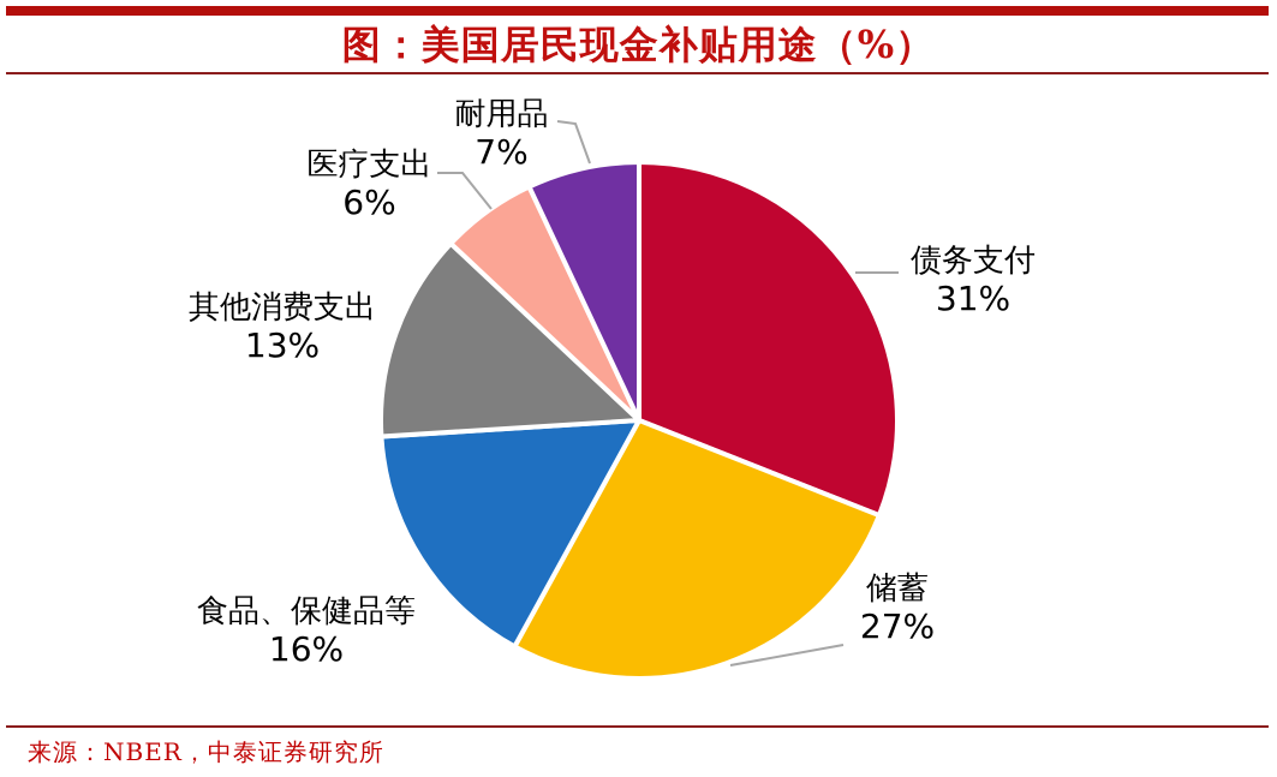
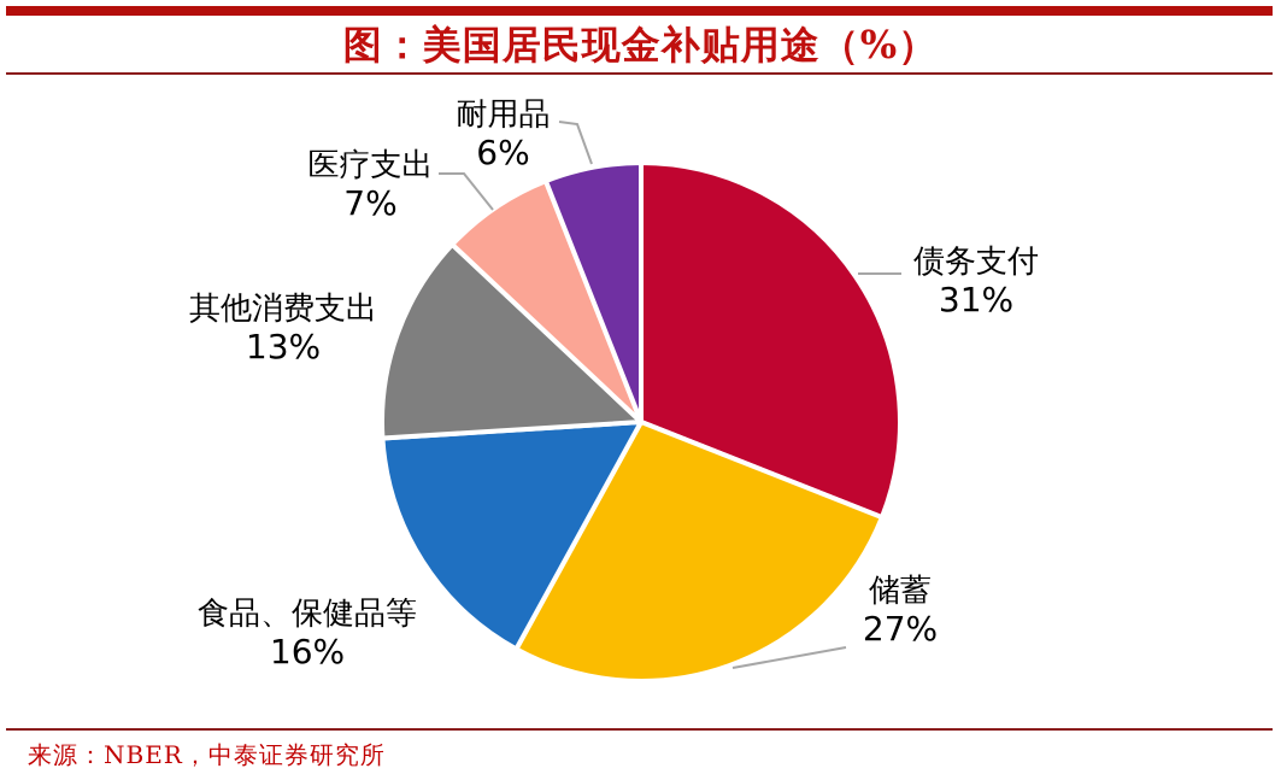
医疗支出: 6% -> 7%
耐用品: 7% -> 6%
